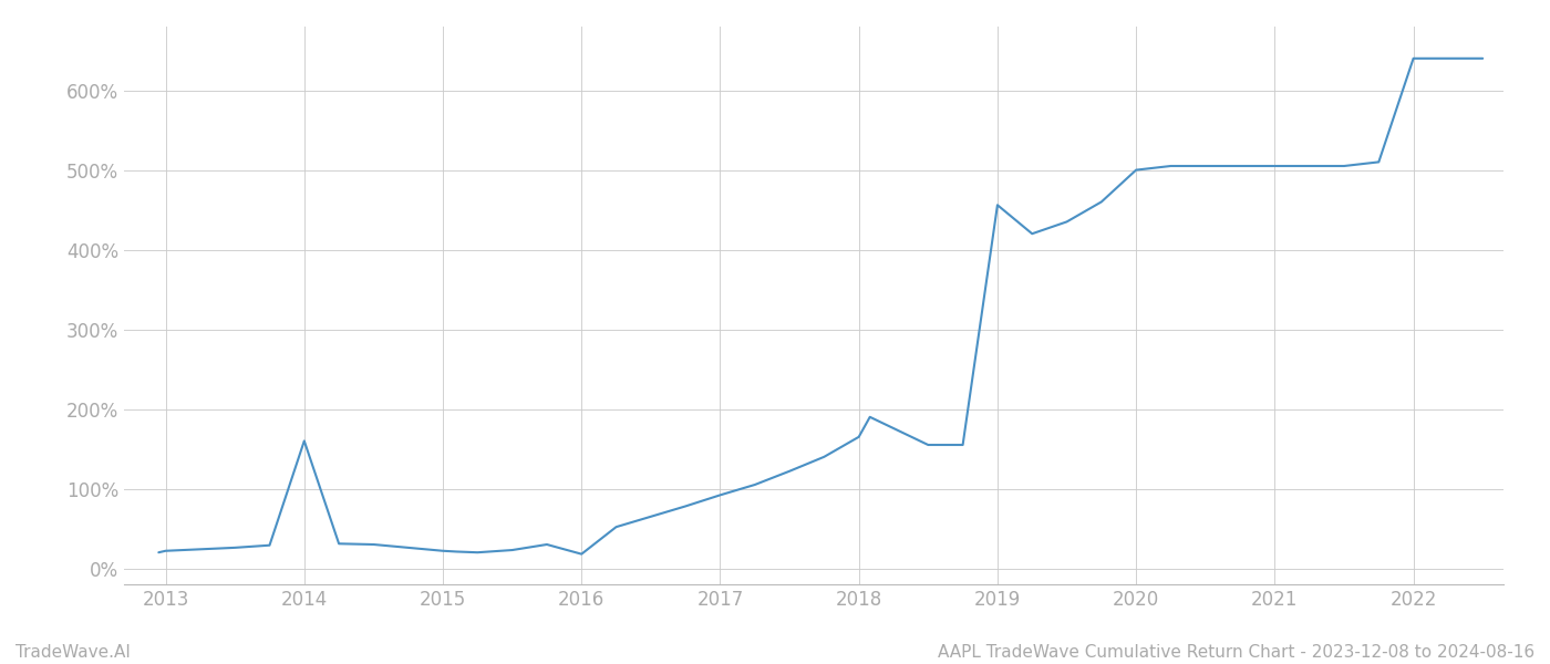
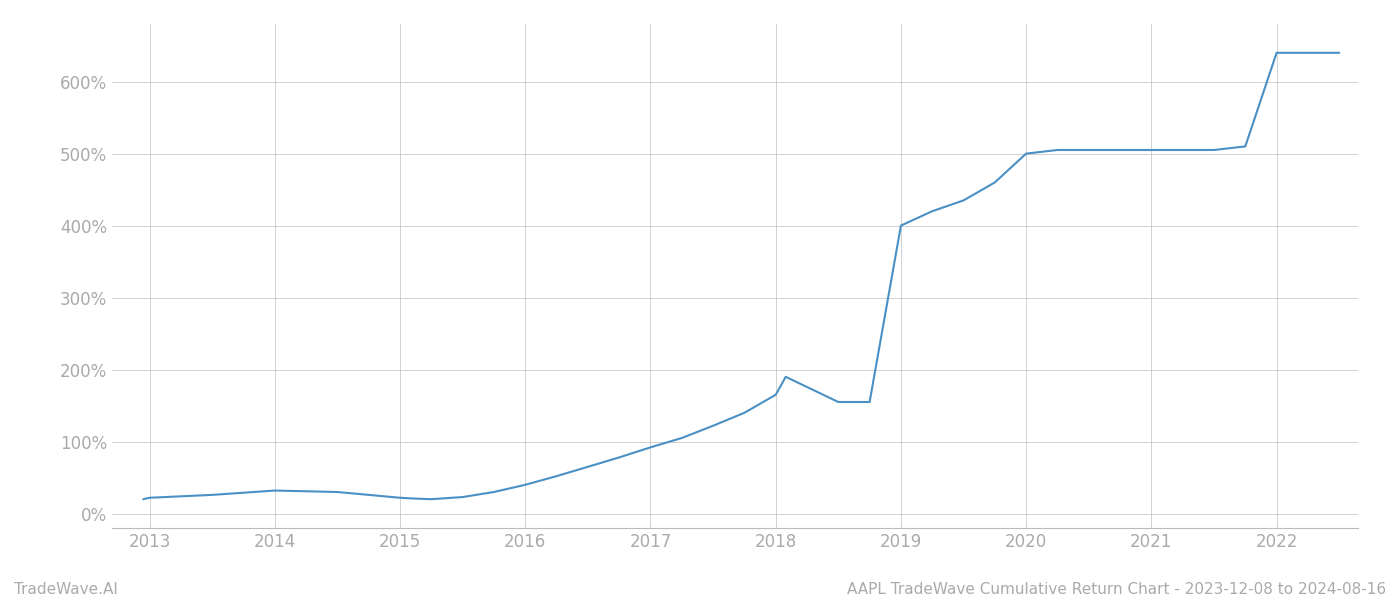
2014: 160% -> 32%
2016: 18% -> 40%
2019: 456% -> 400%
